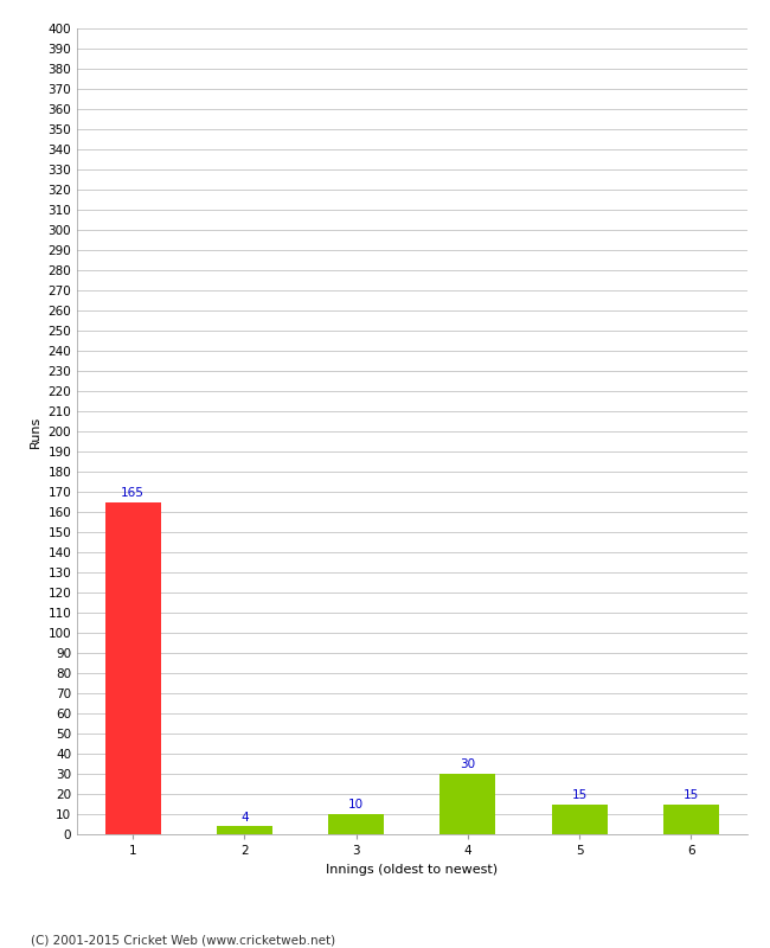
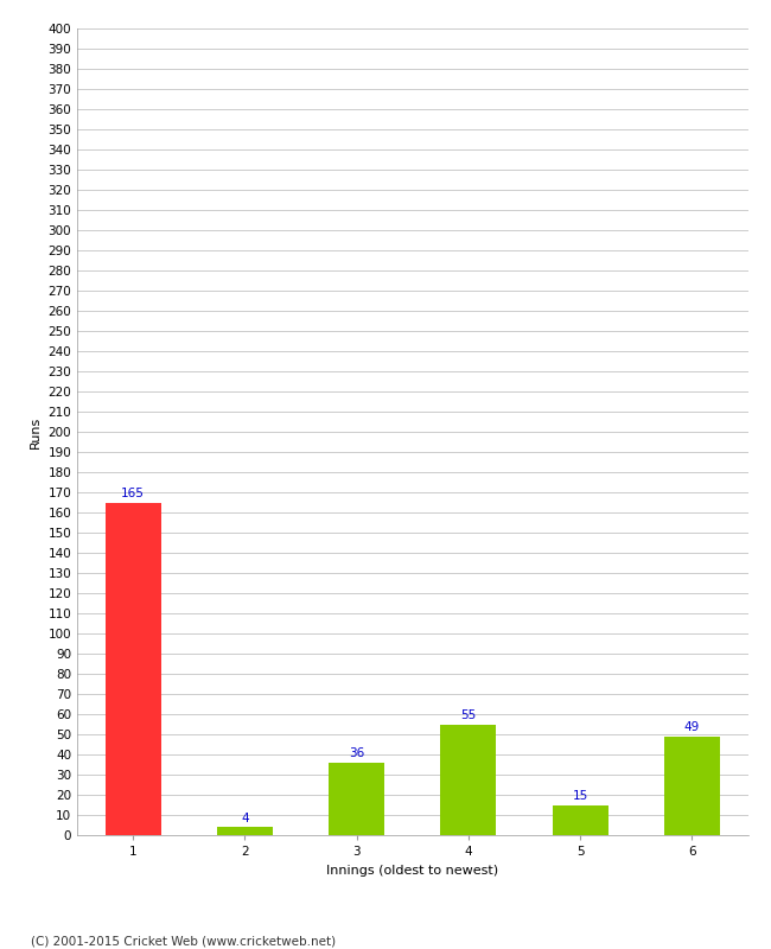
3: 10 -> 36
4: 30 -> 55
6: 15 -> 49
